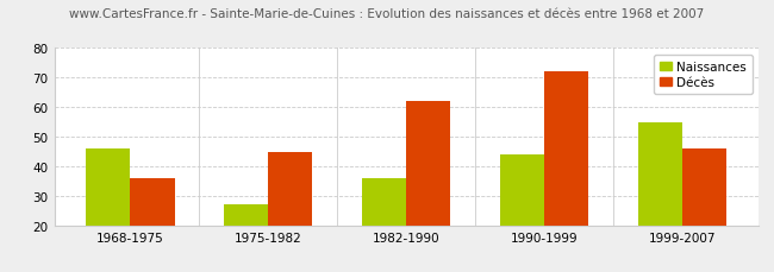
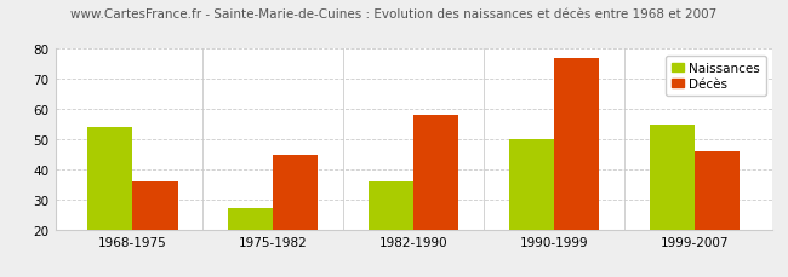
Naissances/1968-1975: 46 -> 54
Décès/1982-1990: 62 -> 58
Naissances/1990-1999: 44 -> 50
Décès/1990-1999: 72 -> 77
